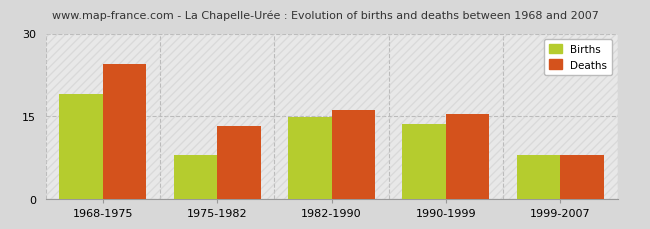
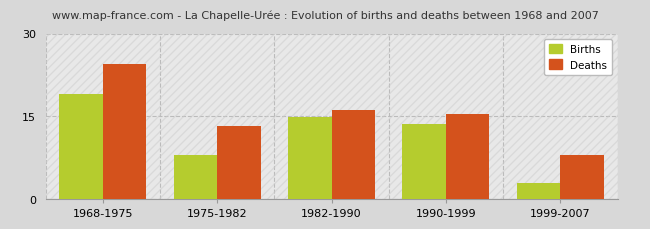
Births/1999-2007: 8.0 -> 3.0
